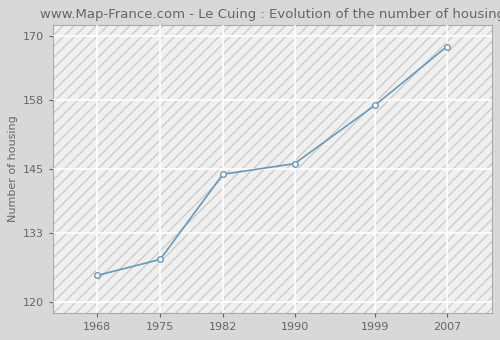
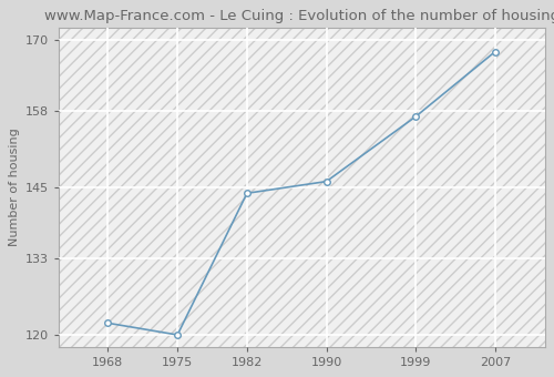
1968: 125 -> 122
1975: 128 -> 120
